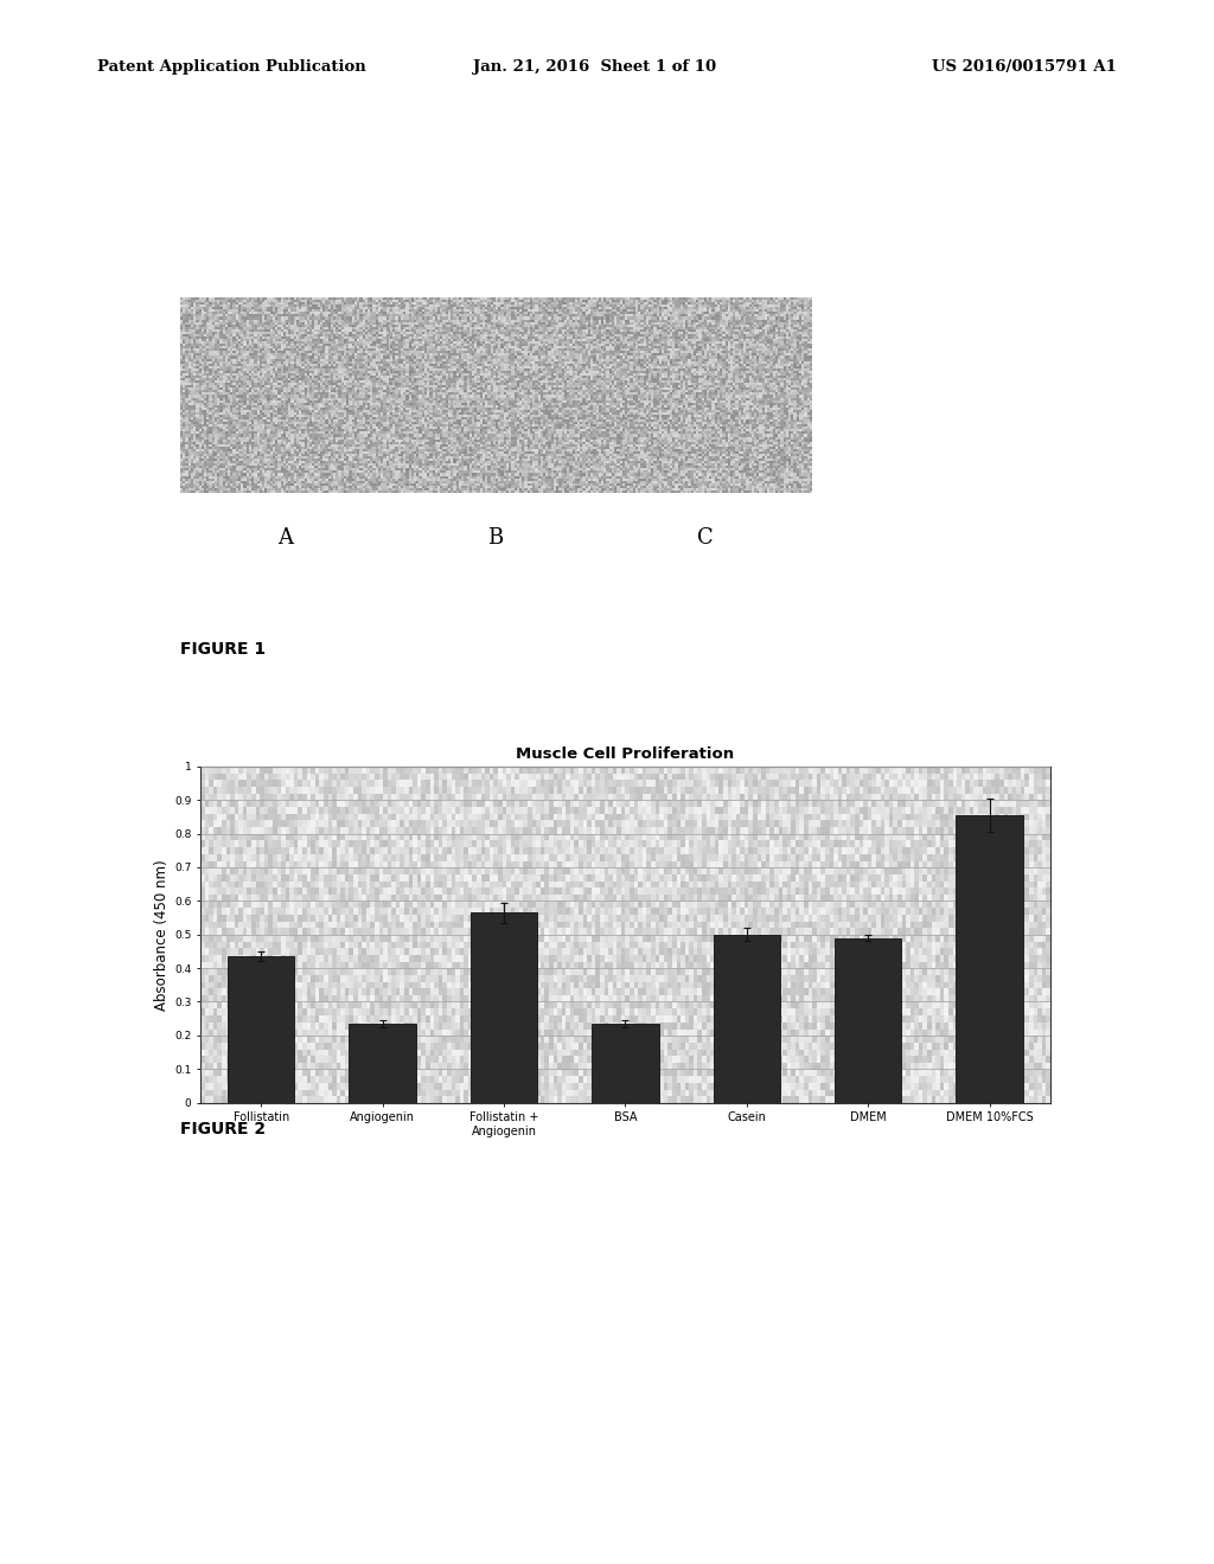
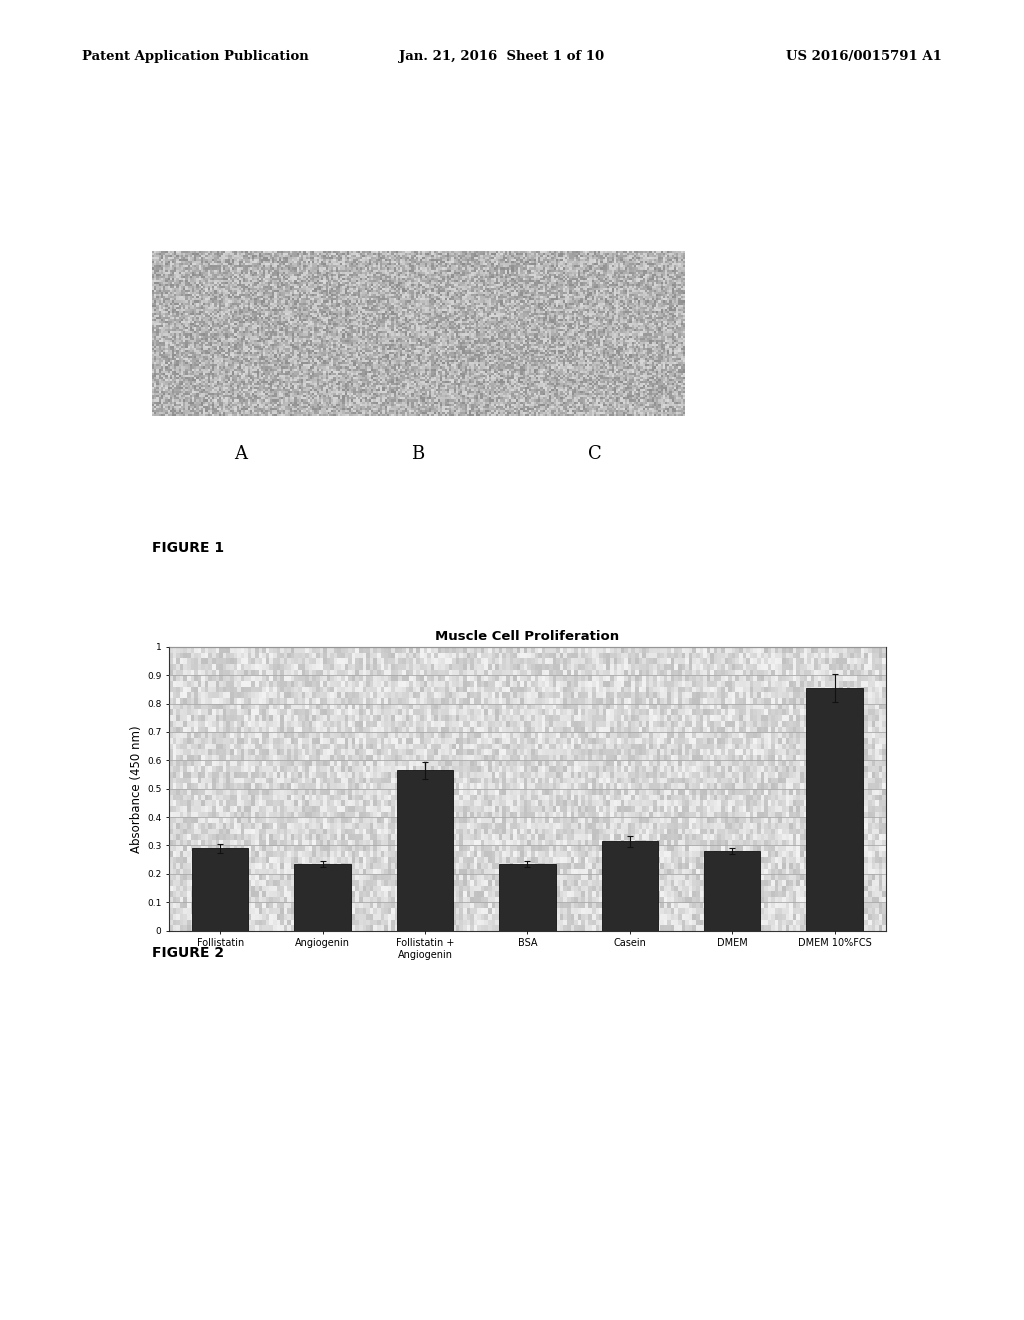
Follistatin: 0.435 -> 0.290
Casein: 0.500 -> 0.315
DMEM: 0.490 -> 0.280
